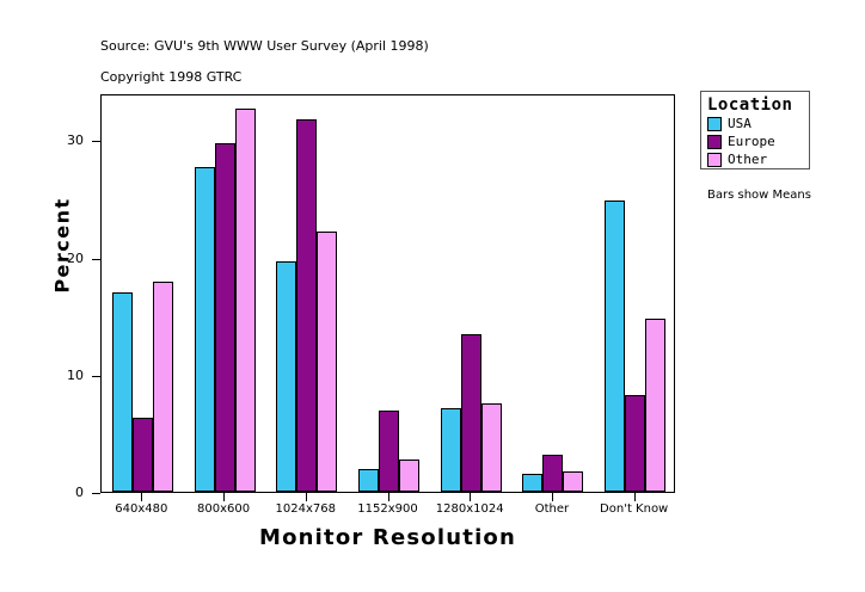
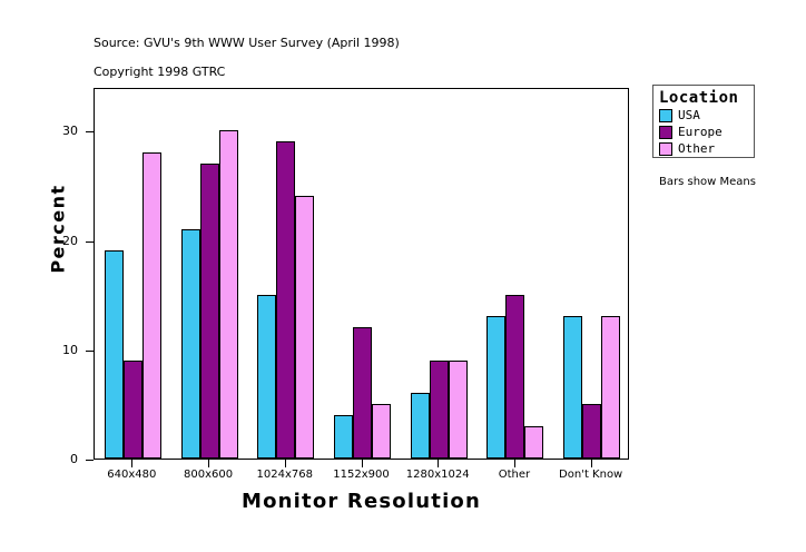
USA/640x480: 17 -> 19
Europe/640x480: 6 -> 9
Other/640x480: 18 -> 28
USA/800x600: 28 -> 21
Europe/800x600: 30 -> 27
Other/800x600: 33 -> 30
USA/1024x768: 20 -> 15
Europe/1024x768: 32 -> 29
Other/1024x768: 22 -> 24
USA/1152x900: 2 -> 4
Europe/1152x900: 7 -> 12
Other/1152x900: 3 -> 5
USA/1280x1024: 7 -> 6
Europe/1280x1024: 13 -> 9
Other/1280x1024: 8 -> 9
USA/Other: 2 -> 13
Europe/Other: 3 -> 15
Other/Other: 2 -> 3
USA/Don't Know: 25 -> 13
Europe/Don't Know: 8 -> 5
Other/Don't Know: 15 -> 13
